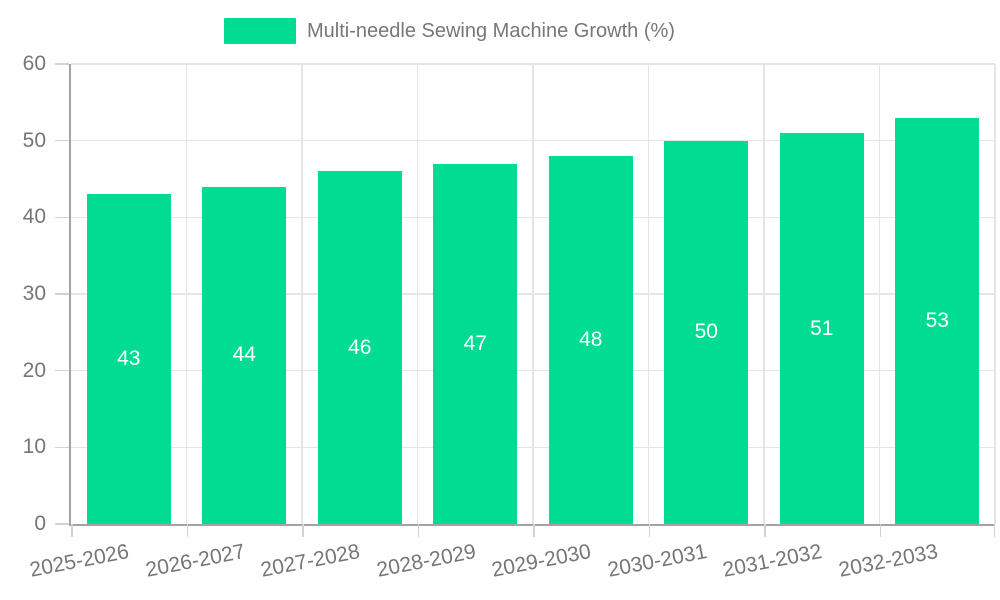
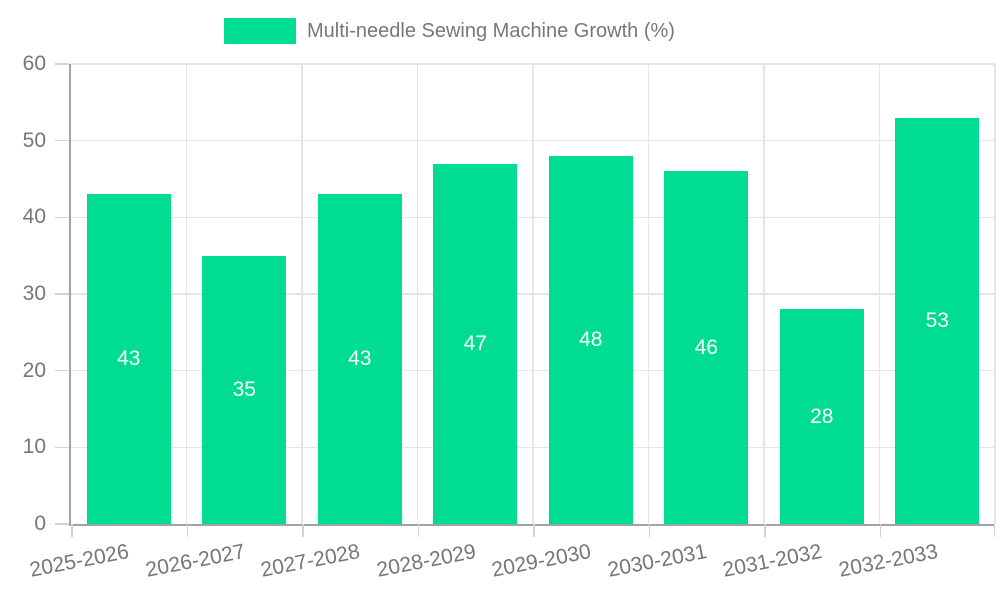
2026-2027: 44 -> 35
2027-2028: 46 -> 43
2030-2031: 50 -> 46
2031-2032: 51 -> 28
